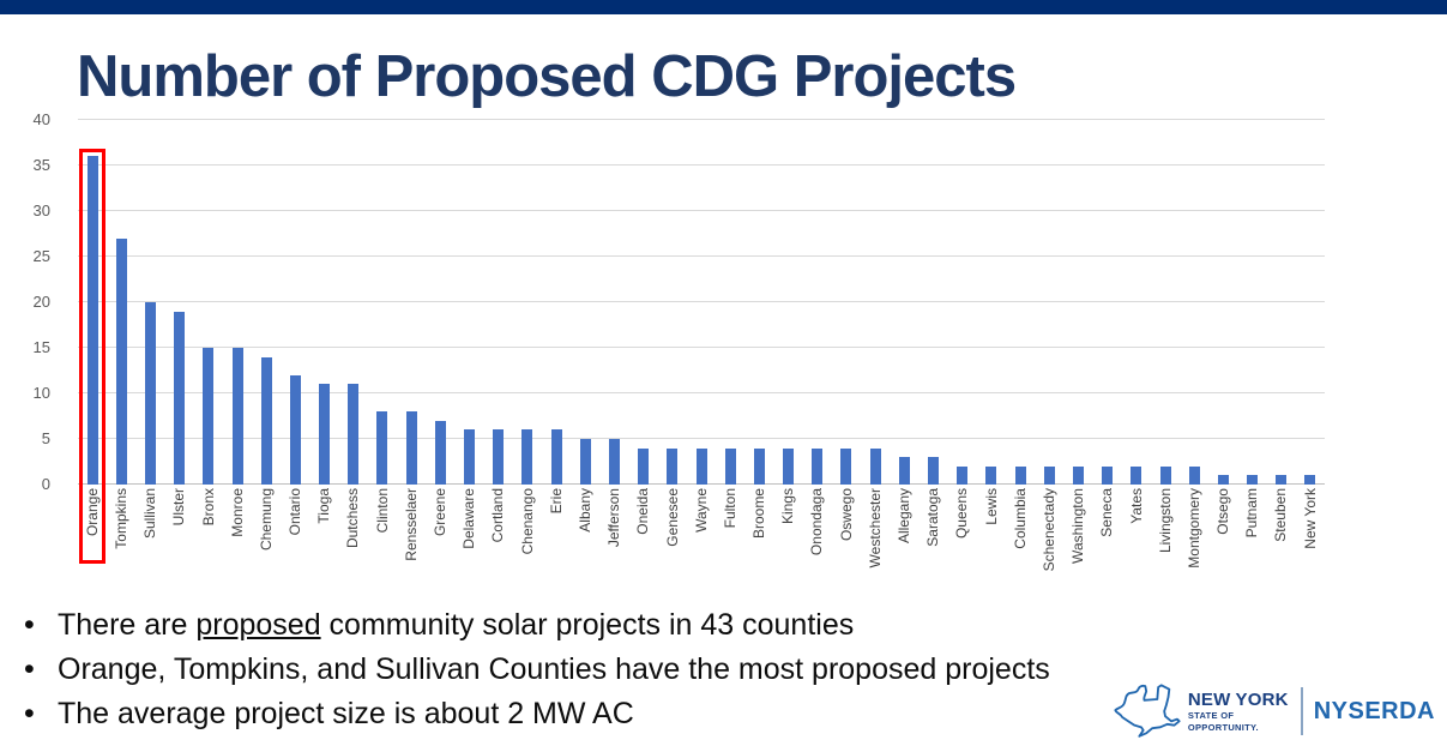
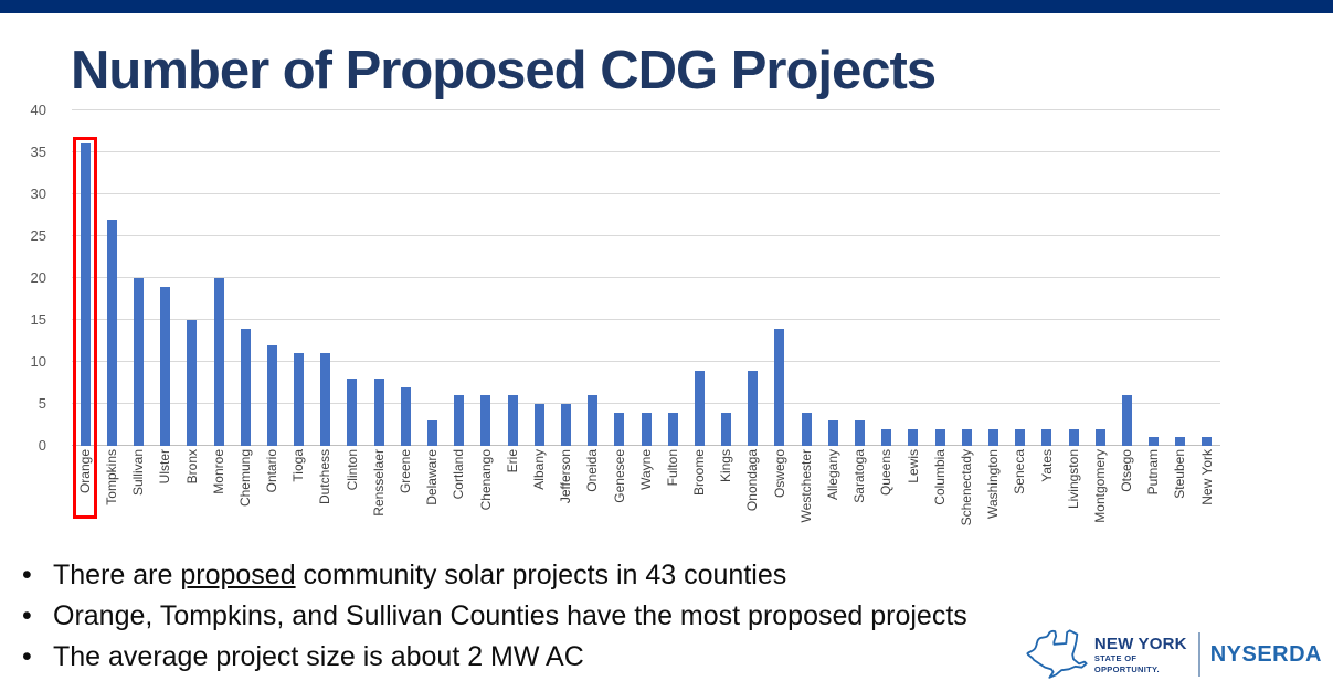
Monroe: 15 -> 20
Delaware: 6 -> 3
Oneida: 4 -> 6
Broome: 4 -> 9
Onondaga: 4 -> 9
Oswego: 4 -> 14
Otsego: 1 -> 6
